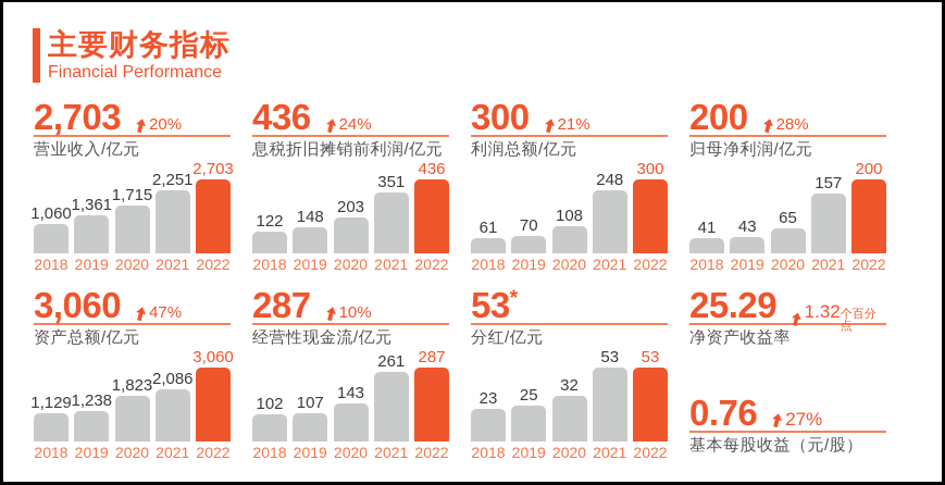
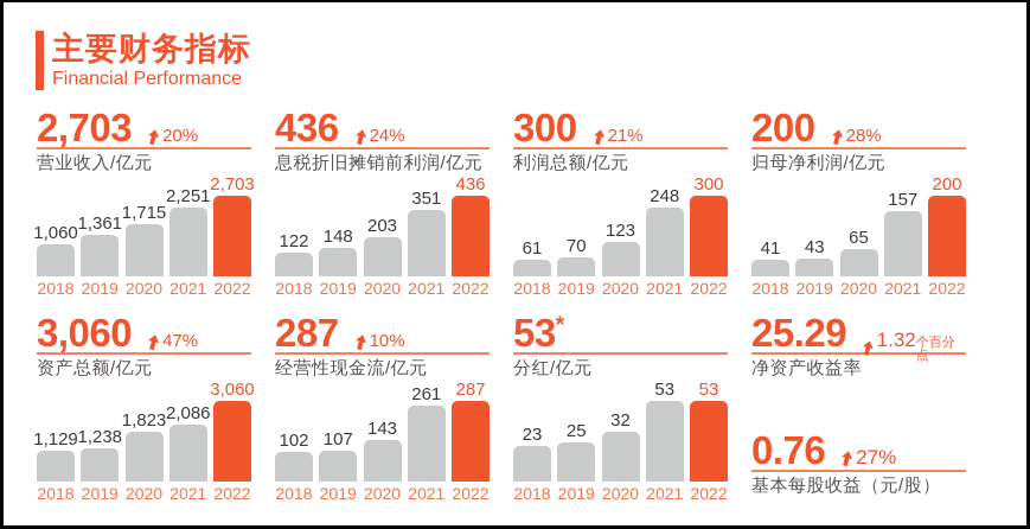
利润总额/亿元/2020: 108 -> 123
